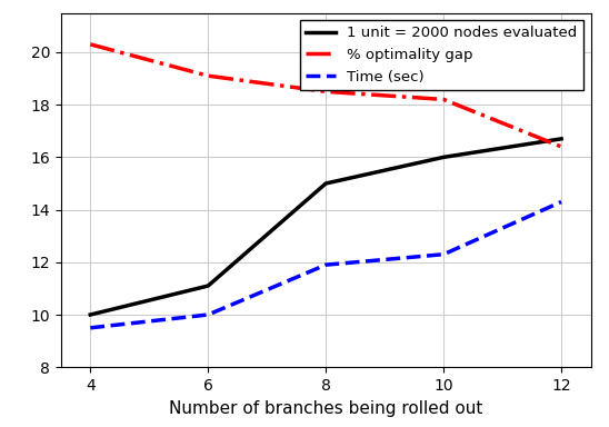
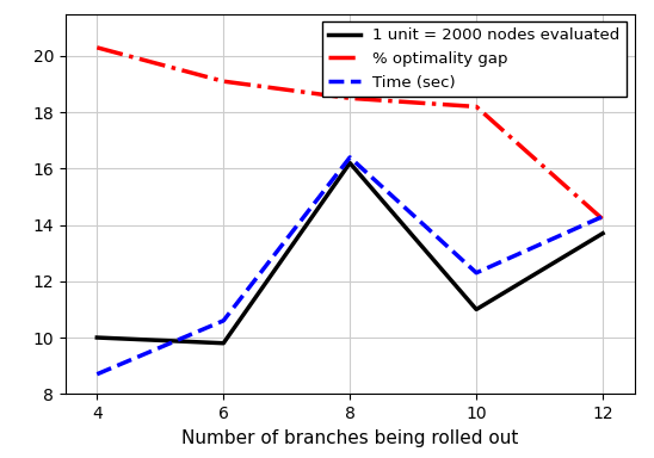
Time (sec)/4: 9.5 -> 8.7
1 unit = 2000 nodes evaluated/6: 11.1 -> 9.8
Time (sec)/6: 10.0 -> 10.6
1 unit = 2000 nodes evaluated/8: 15.0 -> 16.2
Time (sec)/8: 11.9 -> 16.4
1 unit = 2000 nodes evaluated/10: 16.0 -> 11.0
1 unit = 2000 nodes evaluated/12: 16.7 -> 13.7
% optimality gap/12: 16.4 -> 14.2
